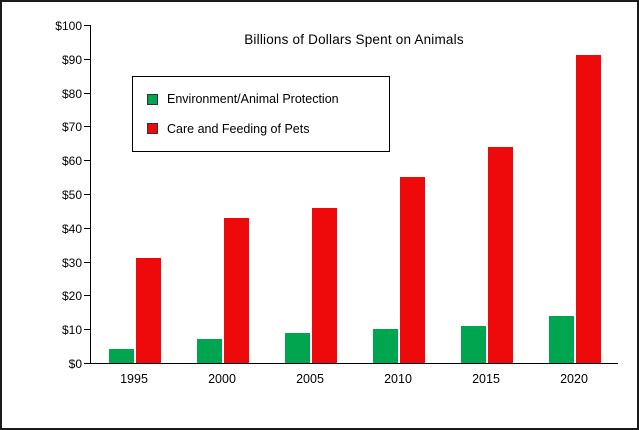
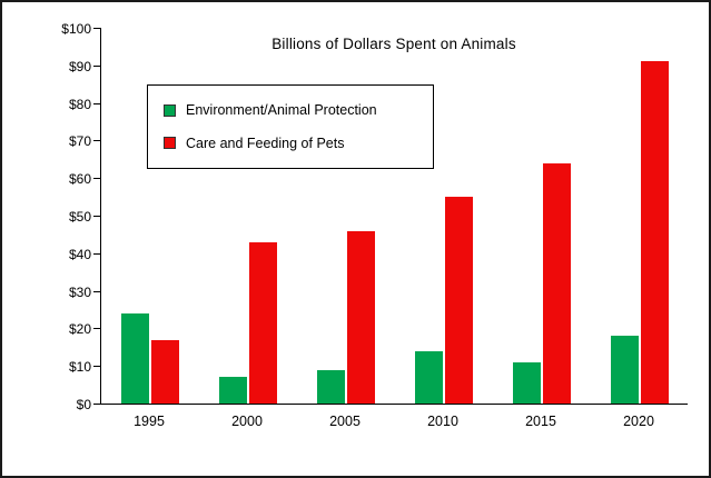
Environment/Animal Protection/1995: $4 -> $24
Care and Feeding of Pets/1995: $31 -> $17
Environment/Animal Protection/2010: $10 -> $14
Environment/Animal Protection/2020: $14 -> $18
